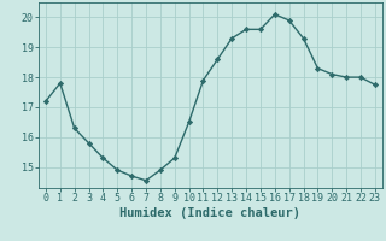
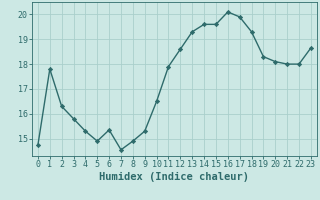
0: 17.20 -> 14.75
6: 14.70 -> 15.35
23: 17.75 -> 18.65
